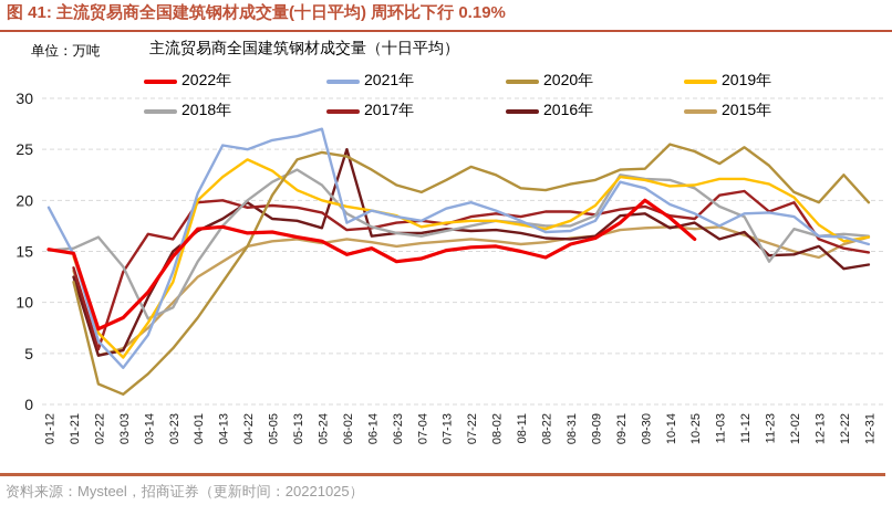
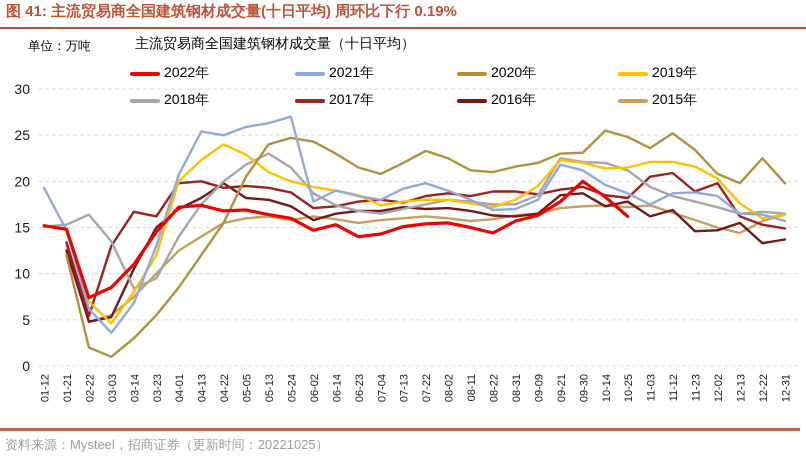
2016年/06-02: 25 -> 16
2018年/11-23: 14 -> 18
